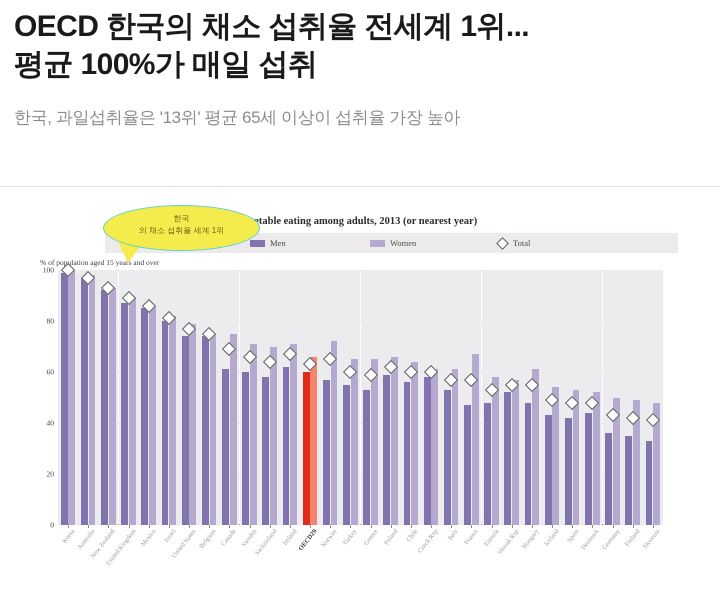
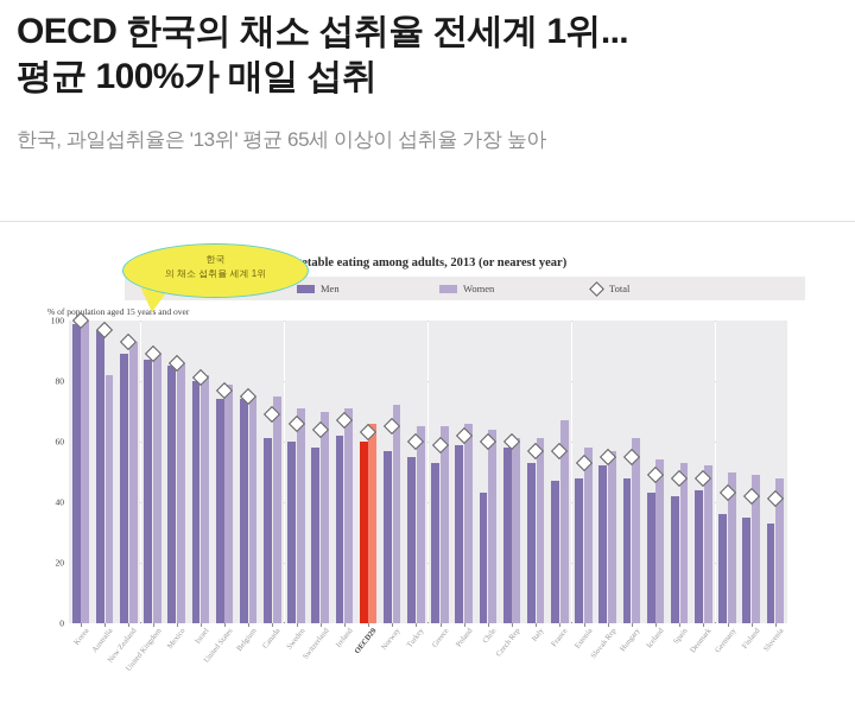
Women/Australia: 98 -> 82
Men/New Zealand: 92 -> 89
Men/Chile: 56 -> 43
